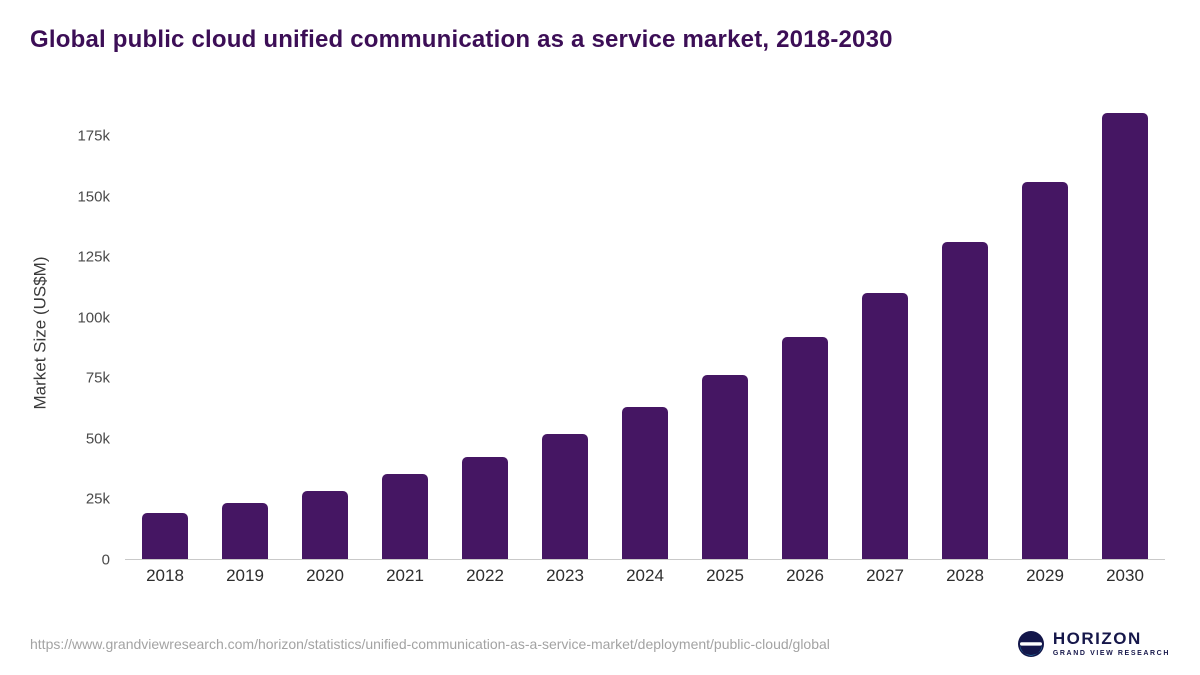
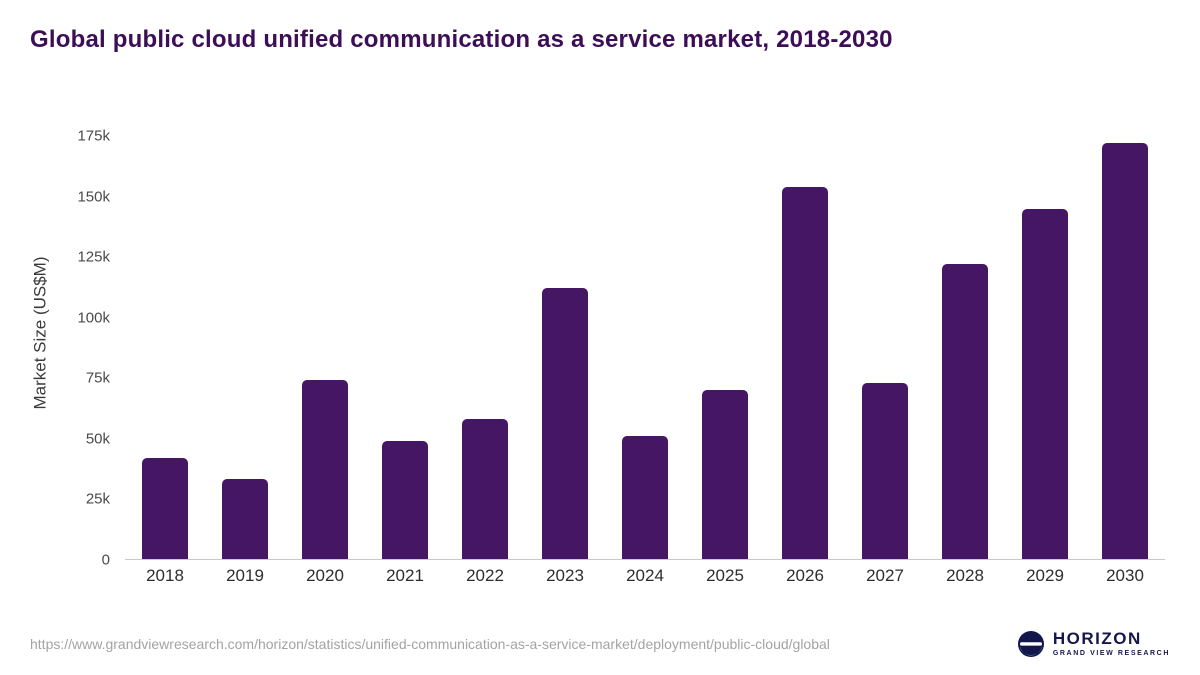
2018: 19k -> 42k
2019: 23k -> 33k
2020: 28k -> 74k
2021: 35k -> 49k
2022: 42k -> 58k
2023: 52k -> 112k
2024: 63k -> 51k
2025: 76k -> 70k
2026: 92k -> 154k
2027: 110k -> 73k
2028: 131k -> 122k
2029: 156k -> 145k
2030: 185k -> 172k
